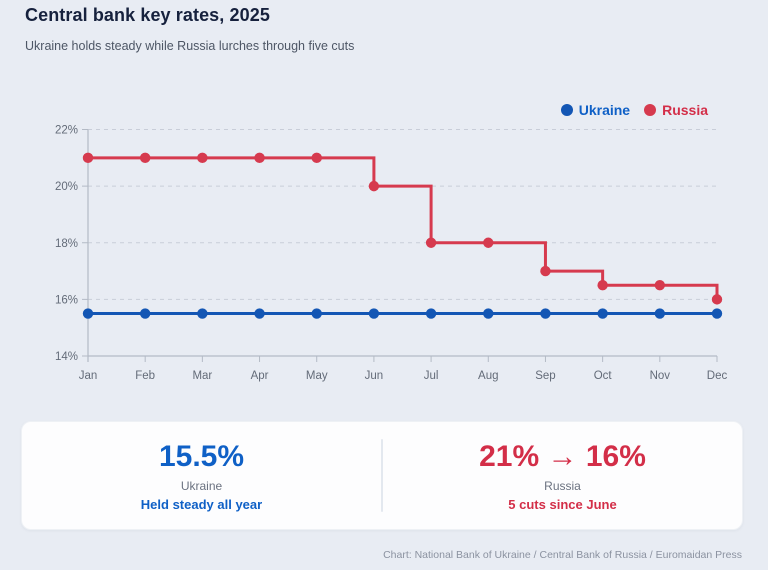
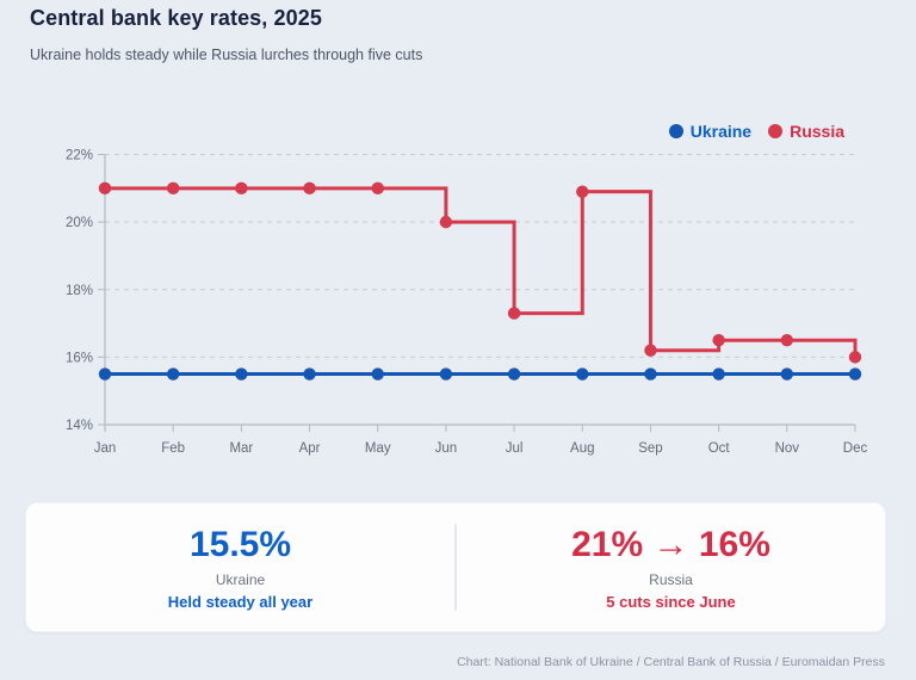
Russia/Jul: 18.0% -> 17.3%
Russia/Aug: 18.0% -> 20.9%
Russia/Sep: 17.0% -> 16.2%
